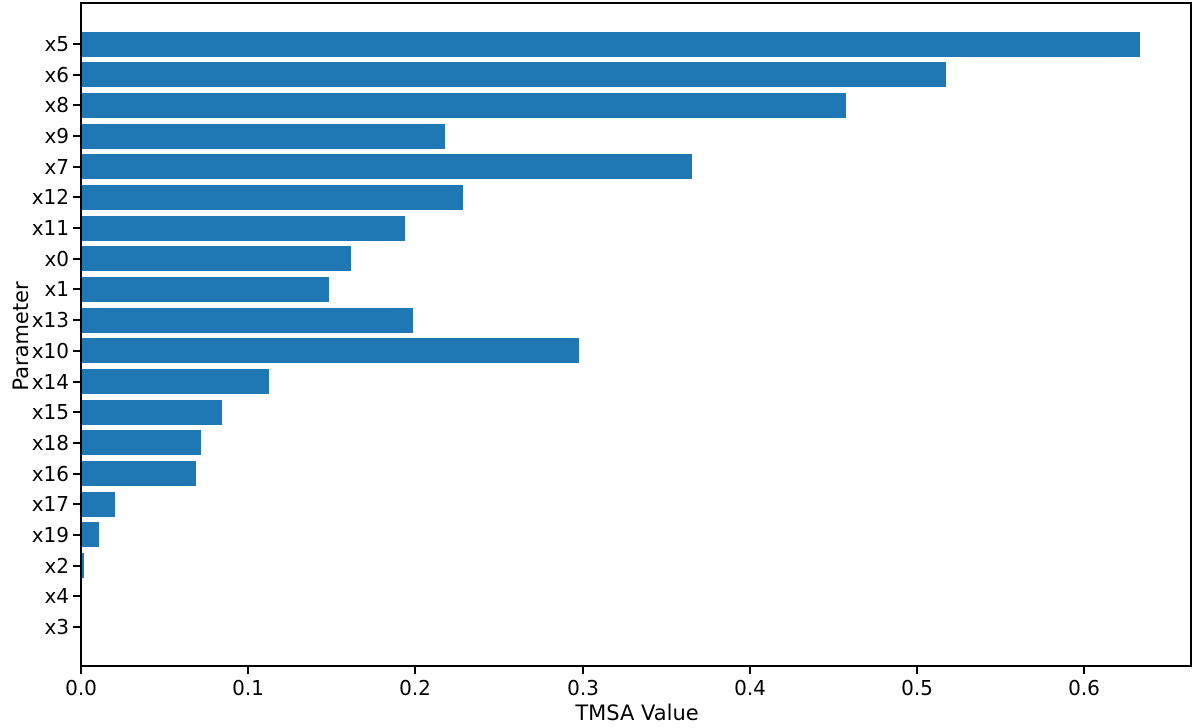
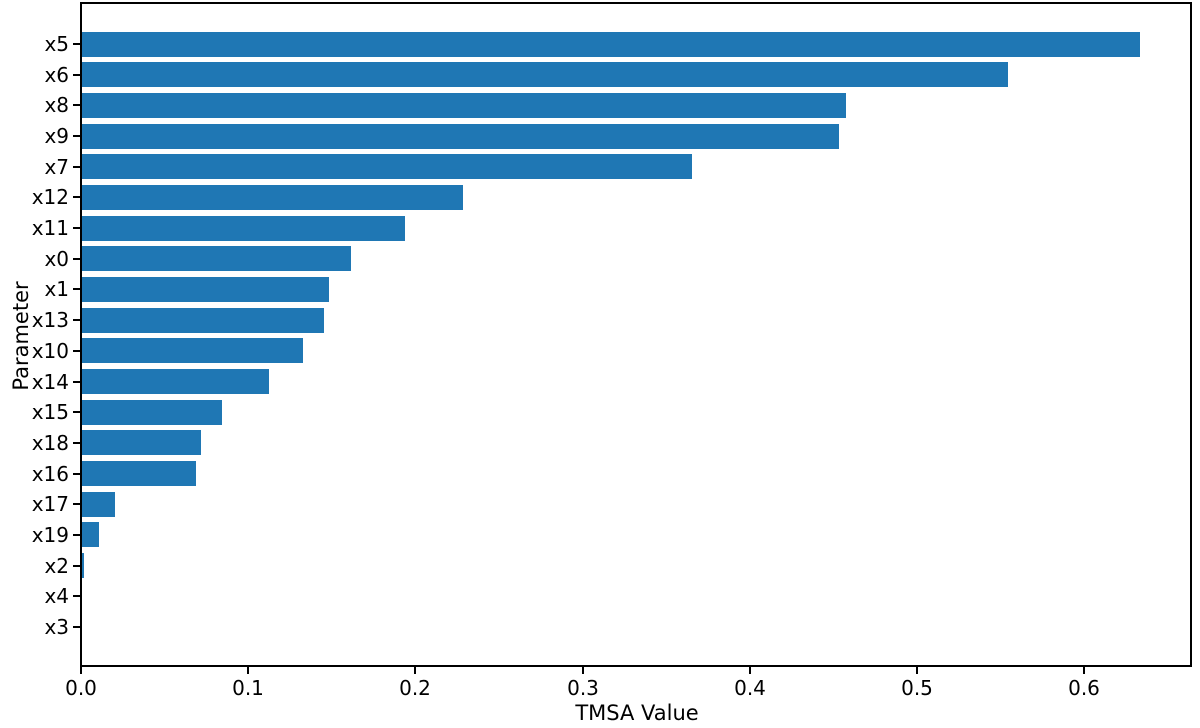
x6: 0.517 -> 0.554
x9: 0.217 -> 0.453
x13: 0.198 -> 0.145
x10: 0.297 -> 0.132
